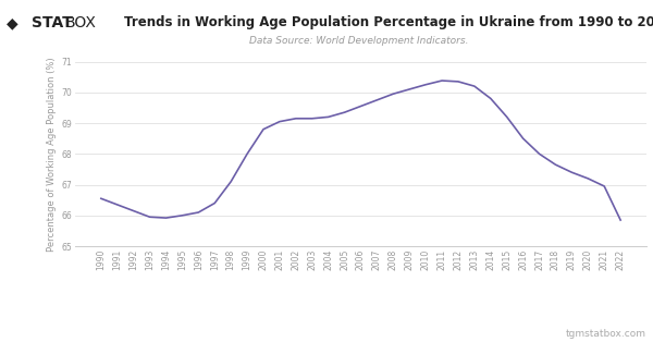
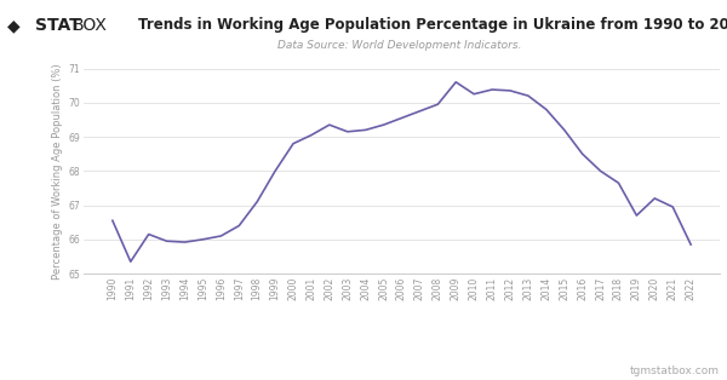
1991: 66.35 -> 65.35
2002: 69.15 -> 69.35
2009: 70.10 -> 70.60
2019: 67.40 -> 66.70
